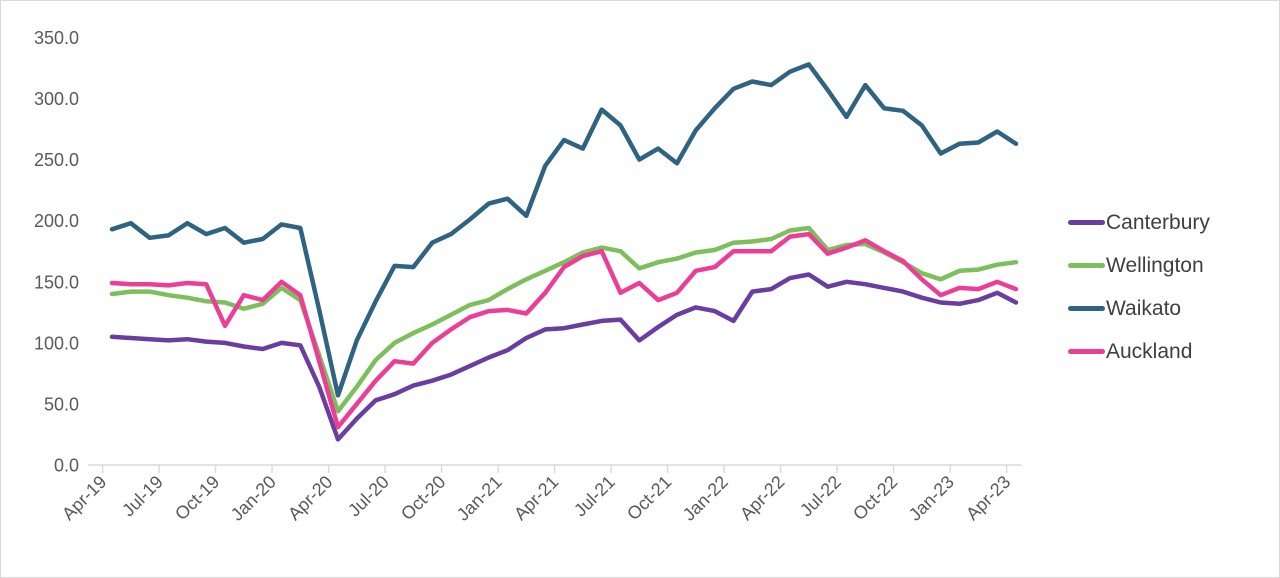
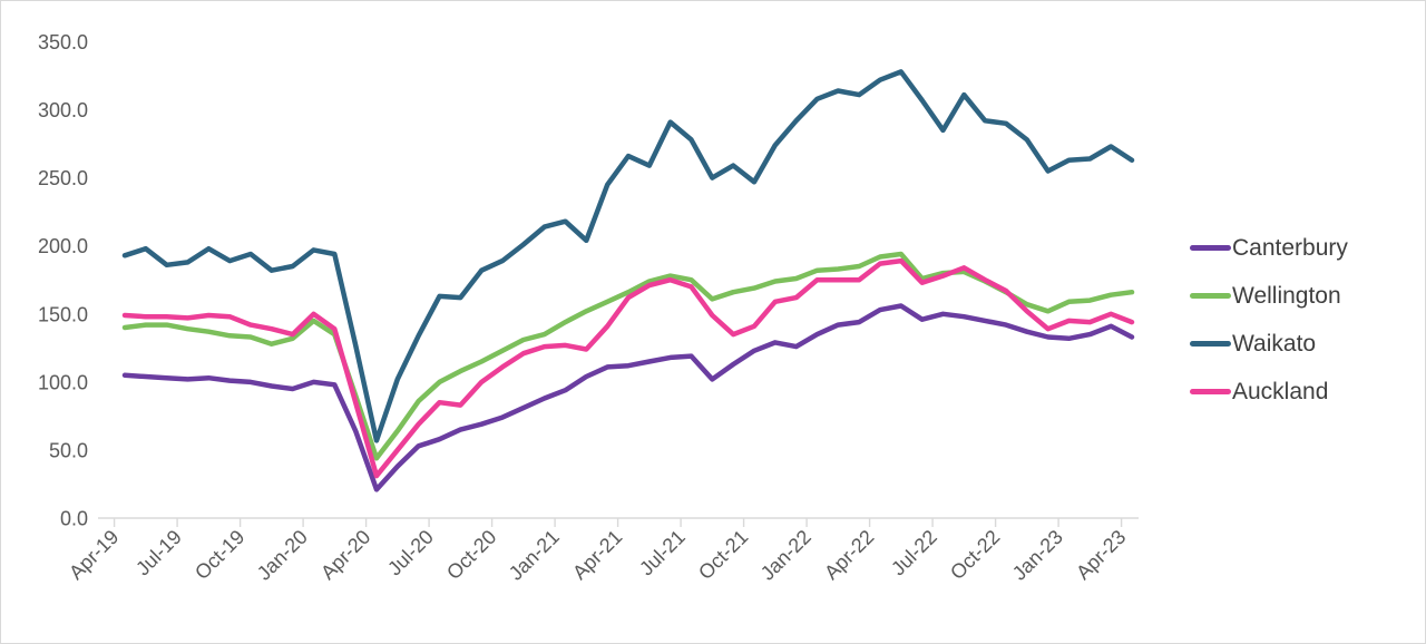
Auckland/Oct-19: 114 -> 142
Auckland/Jul-21: 141 -> 170
Canterbury/Jan-22: 118 -> 135
